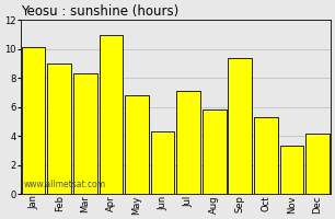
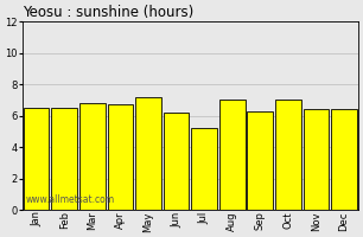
Jan: 10.1 -> 6.5
Feb: 9.0 -> 6.5
Mar: 8.3 -> 6.8
Apr: 11.0 -> 6.7
May: 6.8 -> 7.2
Jun: 4.3 -> 6.2
Jul: 7.1 -> 5.2
Aug: 5.8 -> 7.0
Sep: 9.4 -> 6.3
Oct: 5.3 -> 7.0
Nov: 3.3 -> 6.4
Dec: 4.2 -> 6.4
